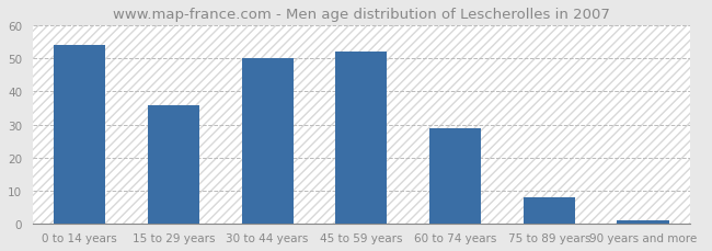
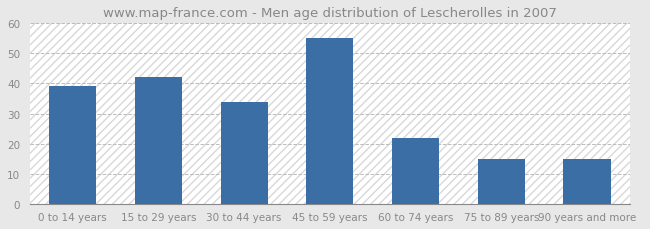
0 to 14 years: 54 -> 39
15 to 29 years: 36 -> 42
30 to 44 years: 50 -> 34
45 to 59 years: 52 -> 55
60 to 74 years: 29 -> 22
75 to 89 years: 8 -> 15
90 years and more: 1 -> 15
